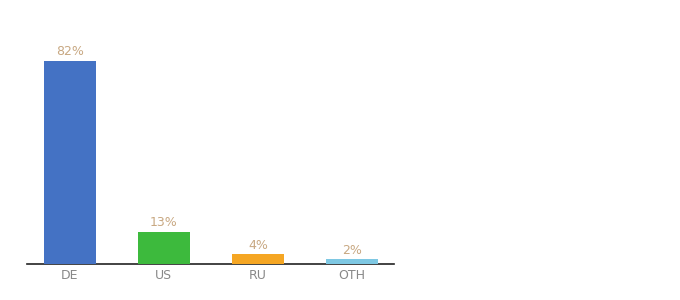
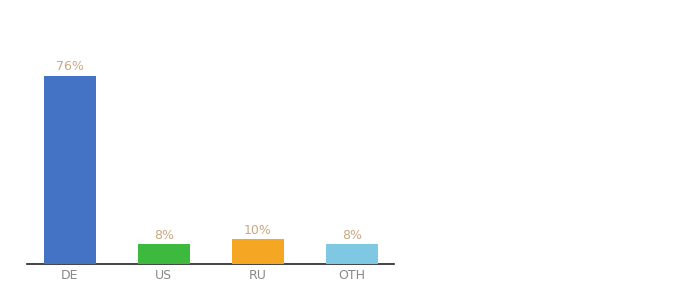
DE: 82% -> 76%
US: 13% -> 8%
RU: 4% -> 10%
OTH: 2% -> 8%
